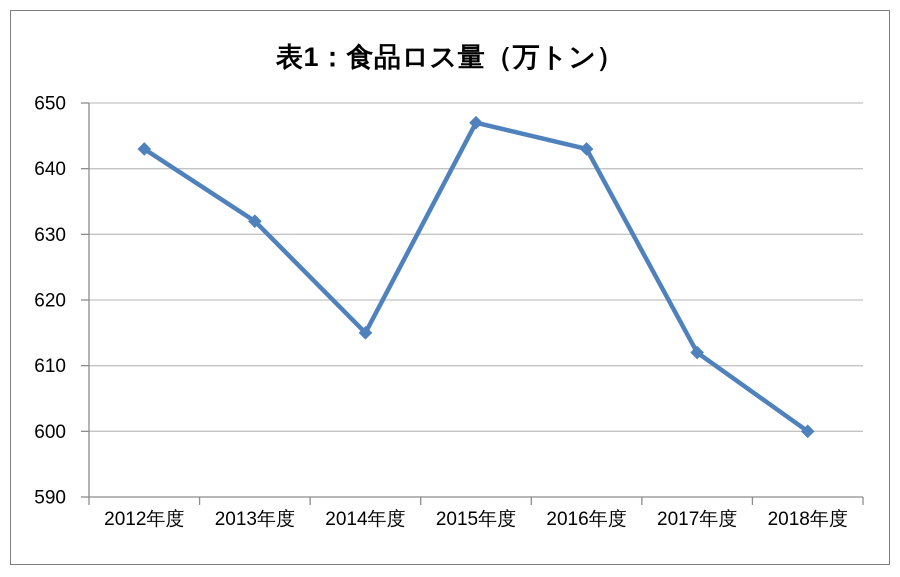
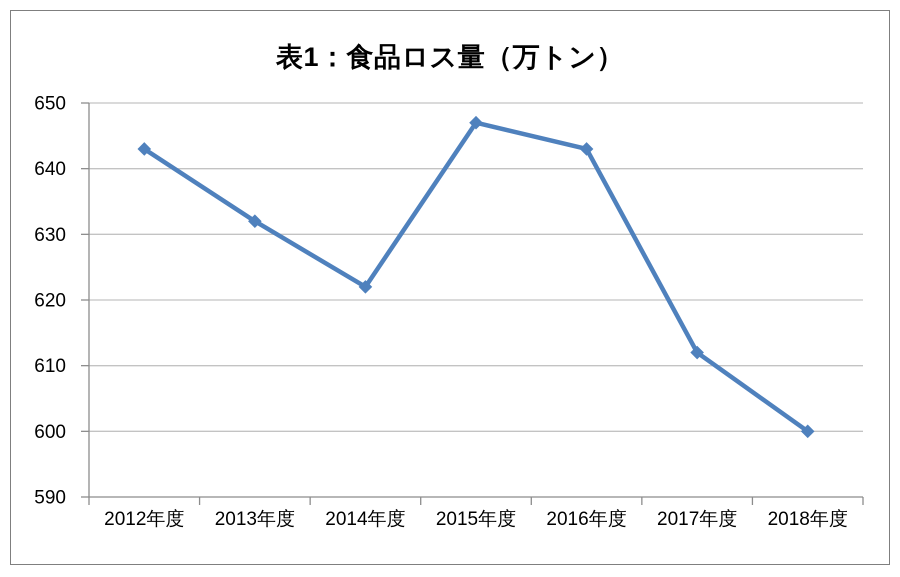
2014年度: 615 -> 622
